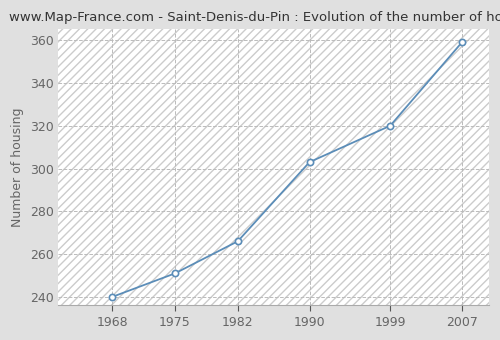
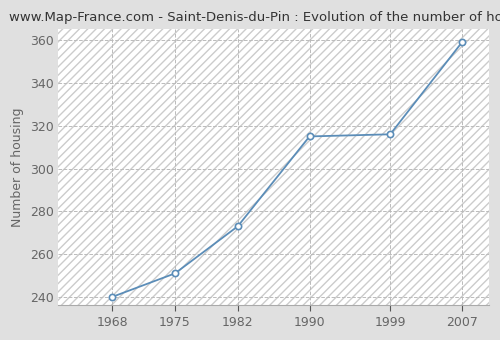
1982: 266 -> 273
1990: 303 -> 315
1999: 320 -> 316
